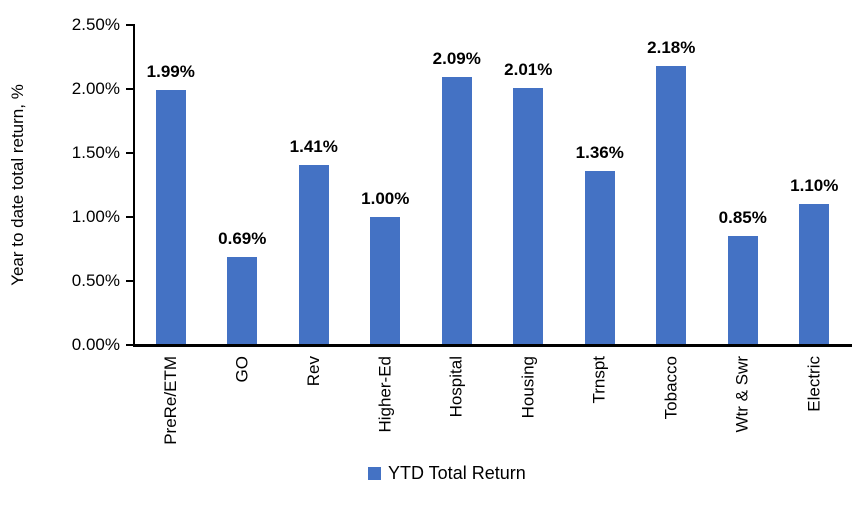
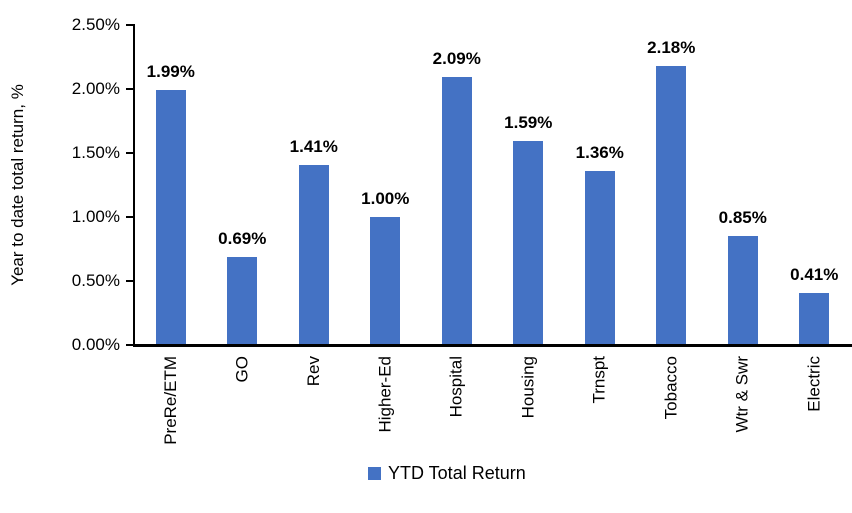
Housing: 2.01% -> 1.59%
Electric: 1.10% -> 0.41%
